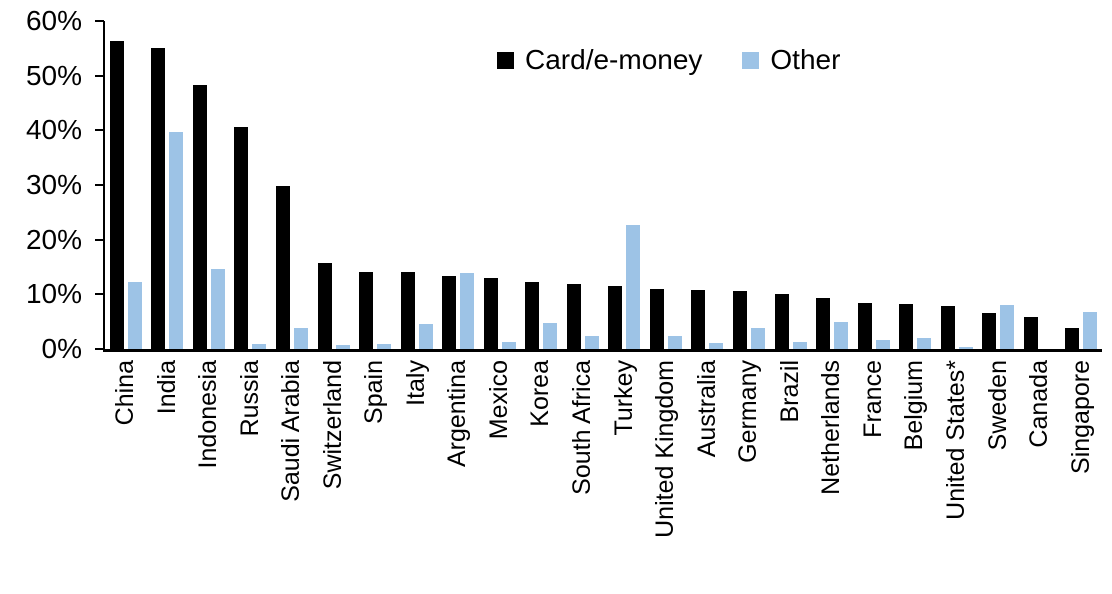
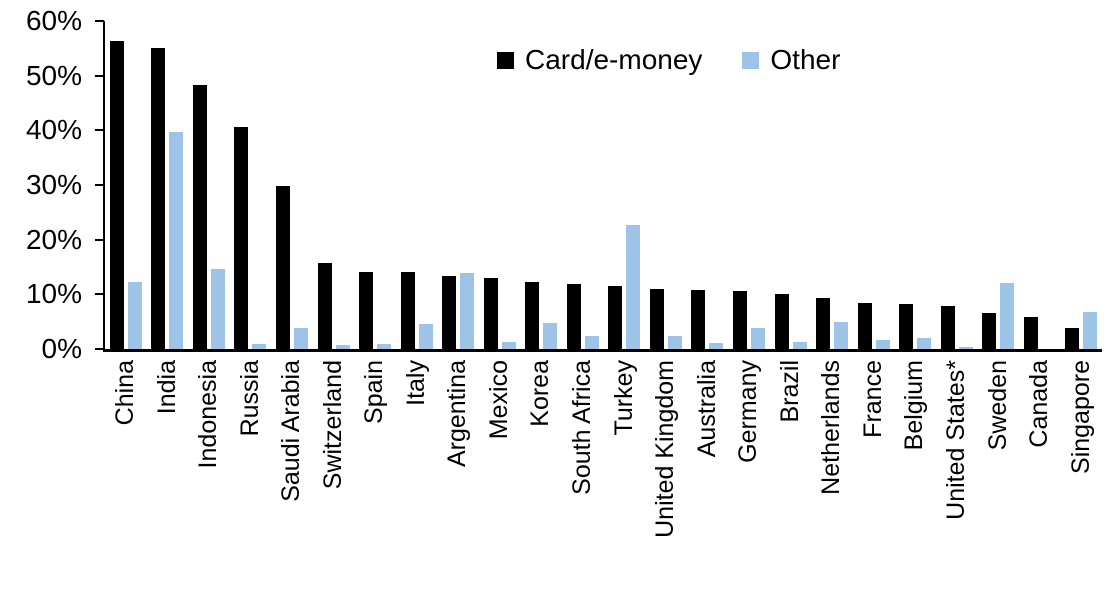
Other/Sweden: 8% -> 12%
